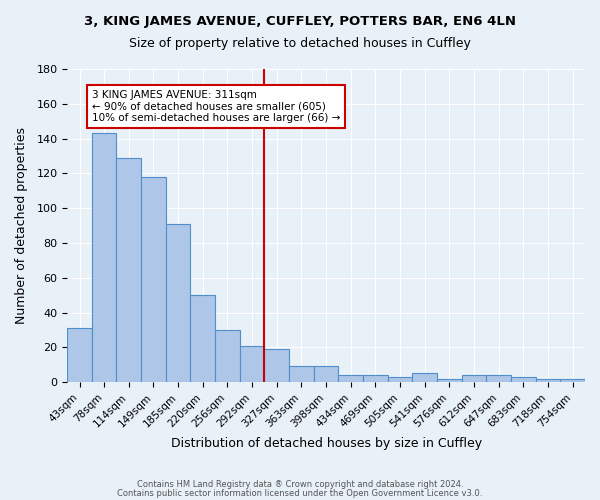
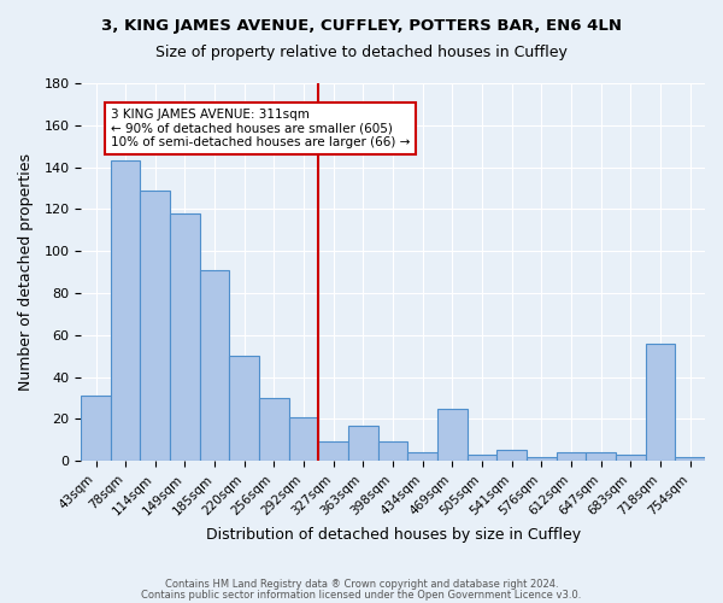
327sqm: 19 -> 9
363sqm: 9 -> 17
469sqm: 4 -> 25
718sqm: 2 -> 56
